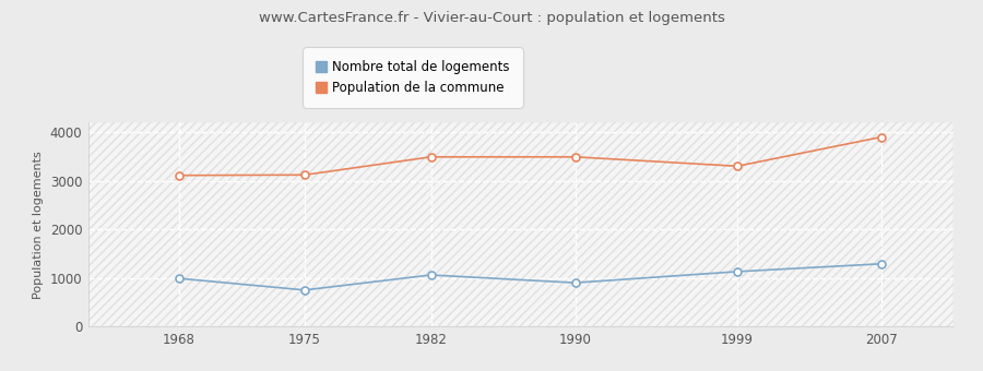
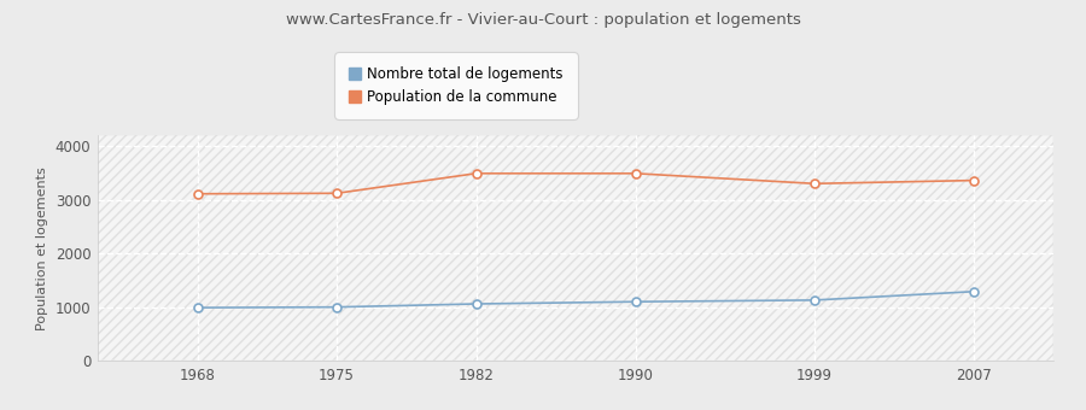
Nombre total de logements/1975: 750 -> 1000
Nombre total de logements/1990: 900 -> 1100
Population de la commune/2007: 3900 -> 3360
